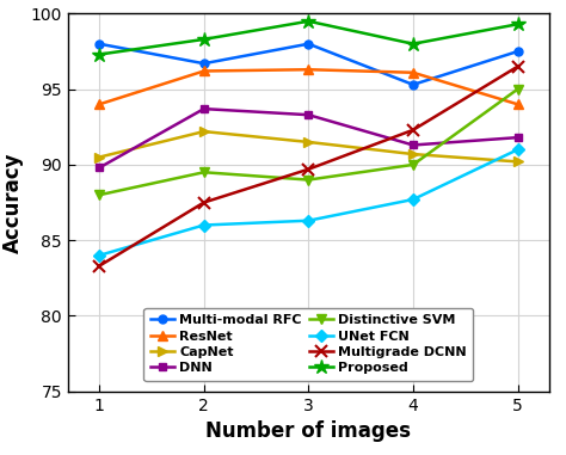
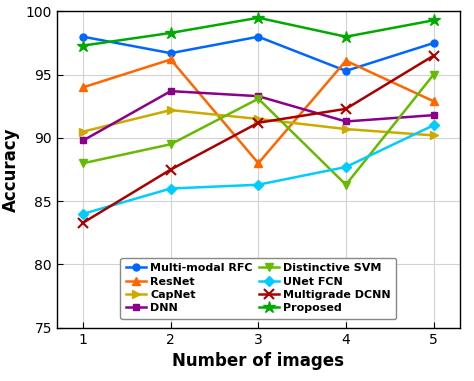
ResNet/3: 96.3 -> 88.0
Distinctive SVM/3: 89.0 -> 93.1
Multigrade DCNN/3: 89.7 -> 91.2
Distinctive SVM/4: 90.0 -> 86.3
ResNet/5: 94.0 -> 92.9
